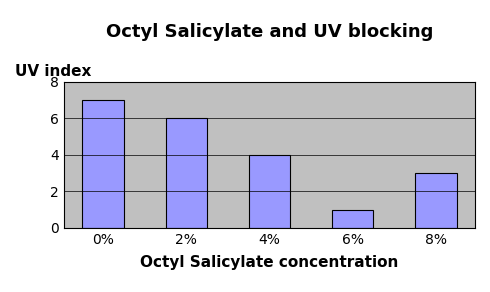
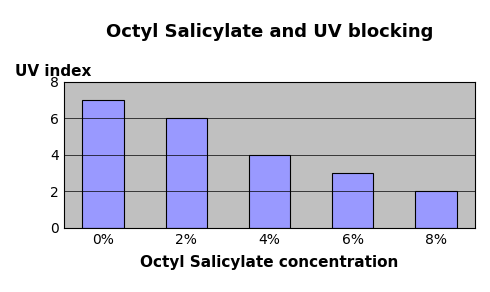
6%: 1 -> 3
8%: 3 -> 2
